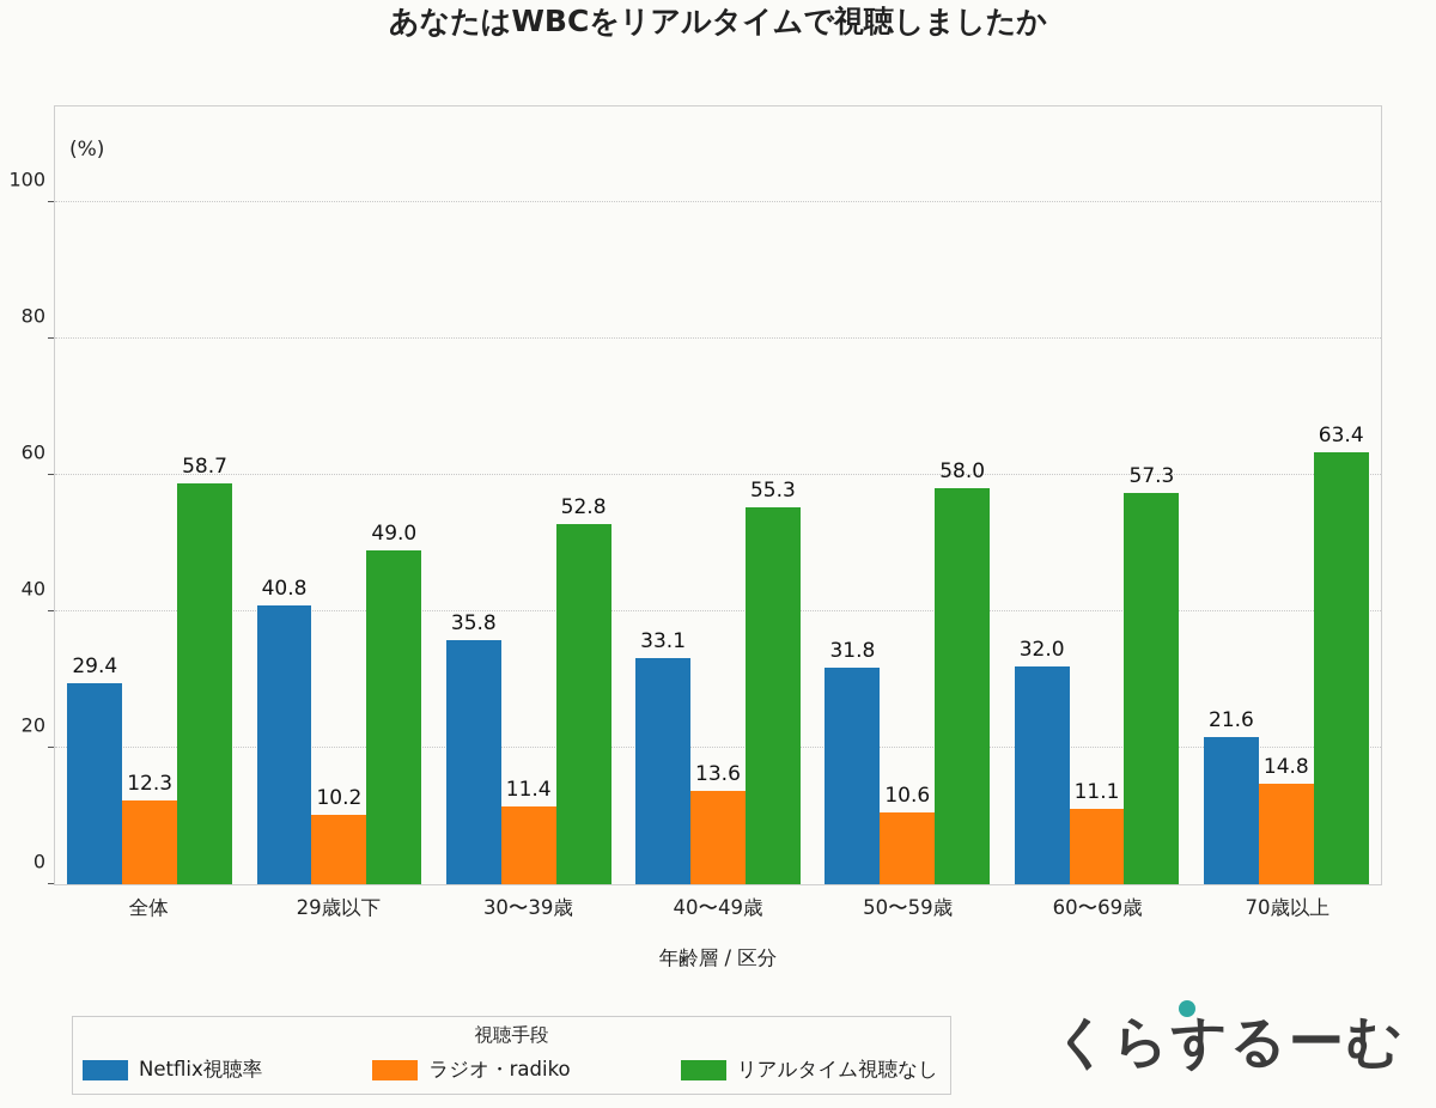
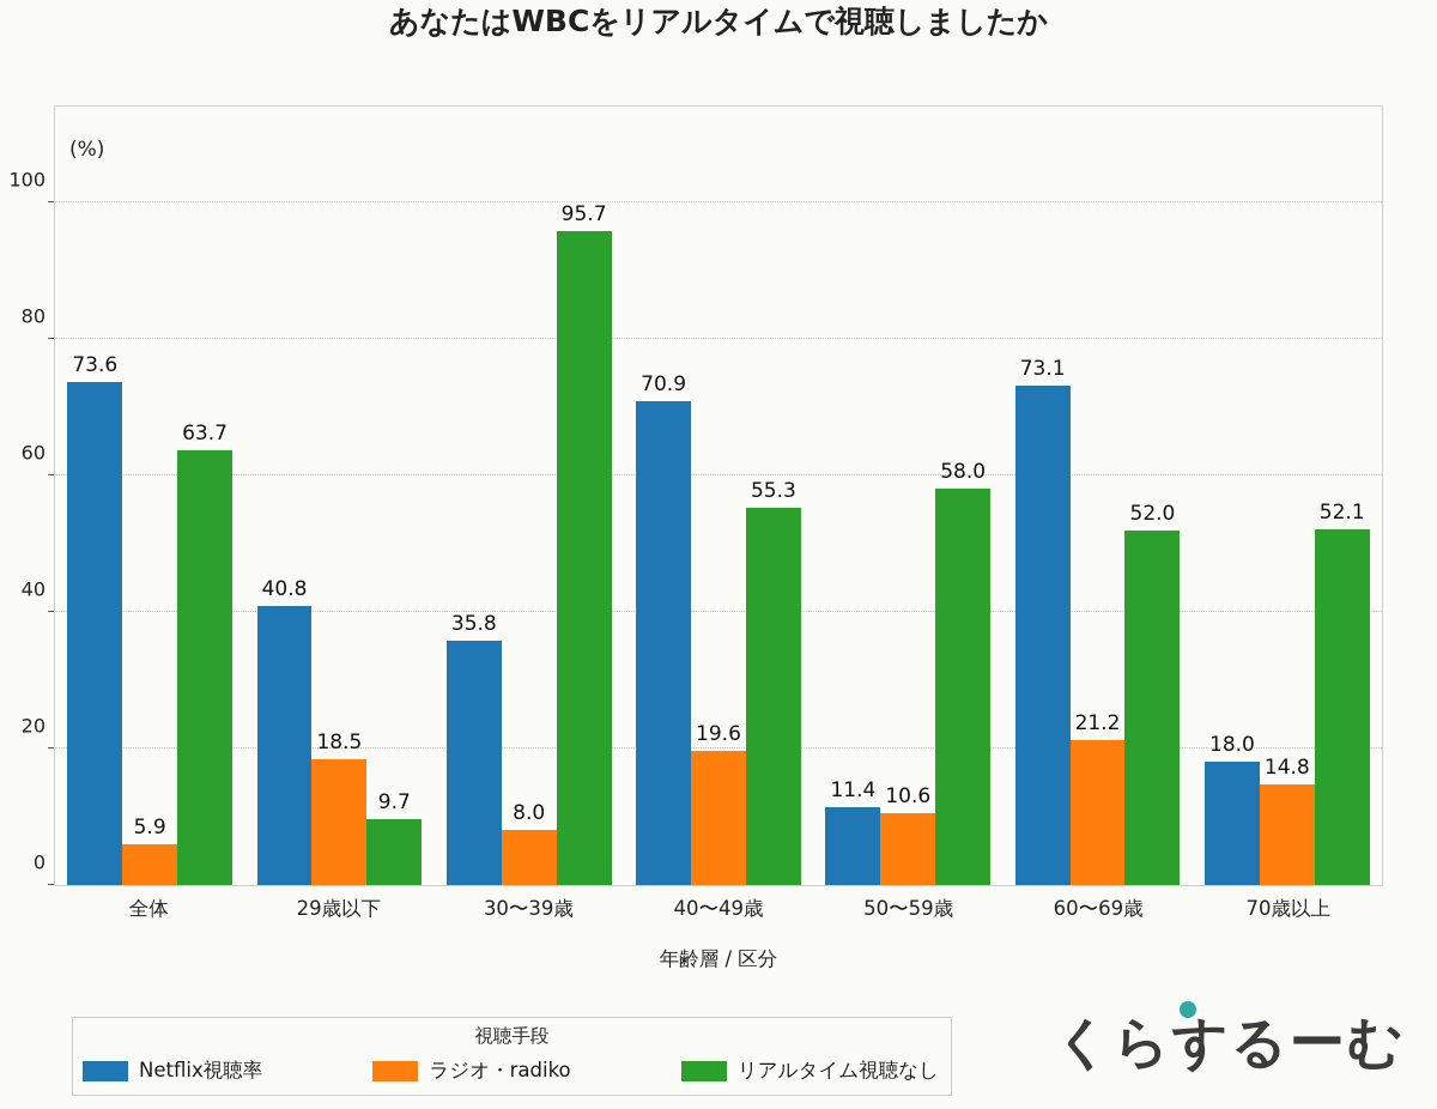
Netflix視聴率/全体: 29.4 -> 73.6
ラジオ・radiko/全体: 12.3 -> 5.9
リアルタイム視聴なし/全体: 58.7 -> 63.7
ラジオ・radiko/29歳以下: 10.2 -> 18.5
リアルタイム視聴なし/29歳以下: 49.0 -> 9.7
ラジオ・radiko/30〜39歳: 11.4 -> 8.0
リアルタイム視聴なし/30〜39歳: 52.8 -> 95.7
Netflix視聴率/40〜49歳: 33.1 -> 70.9
ラジオ・radiko/40〜49歳: 13.6 -> 19.6
Netflix視聴率/50〜59歳: 31.8 -> 11.4
Netflix視聴率/60〜69歳: 32.0 -> 73.1
ラジオ・radiko/60〜69歳: 11.1 -> 21.2
リアルタイム視聴なし/60〜69歳: 57.3 -> 52.0
Netflix視聴率/70歳以上: 21.6 -> 18.0
リアルタイム視聴なし/70歳以上: 63.4 -> 52.1
